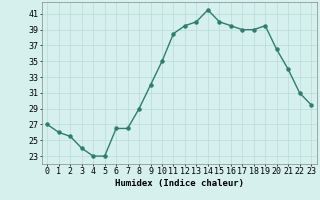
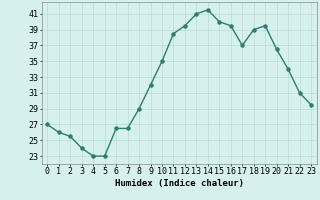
13: 40.0 -> 41.0
17: 39.0 -> 37.0
